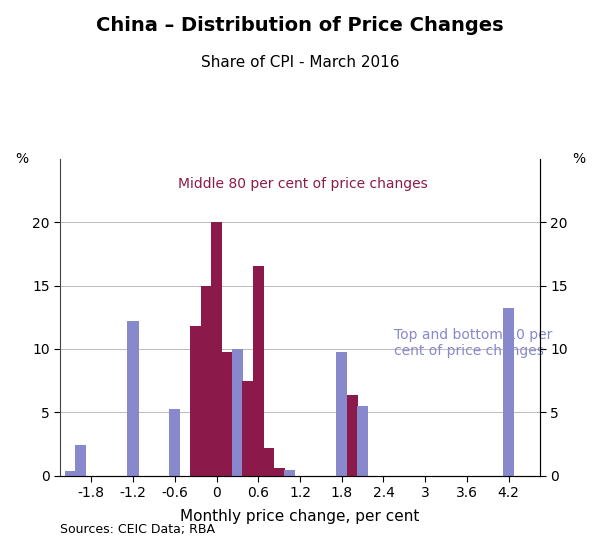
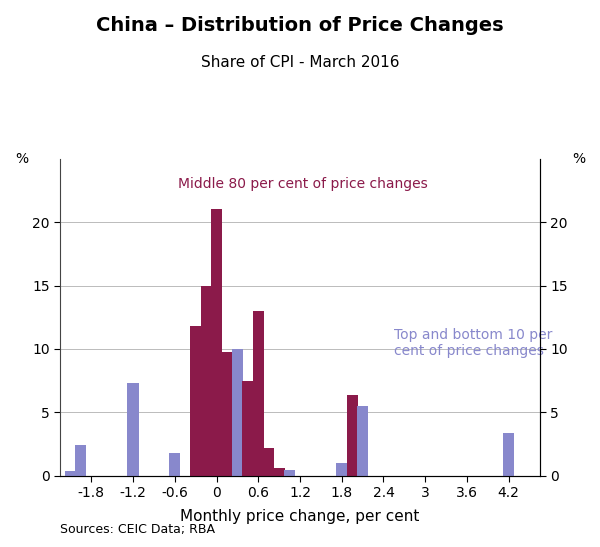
-1.2: 12.2 -> 7.3
-0.6: 5.3 -> 1.8
0: 20.0 -> 21.0
0.6: 16.5 -> 13.0
1.8: 9.8 -> 1.0
4.2: 13.2 -> 3.4
